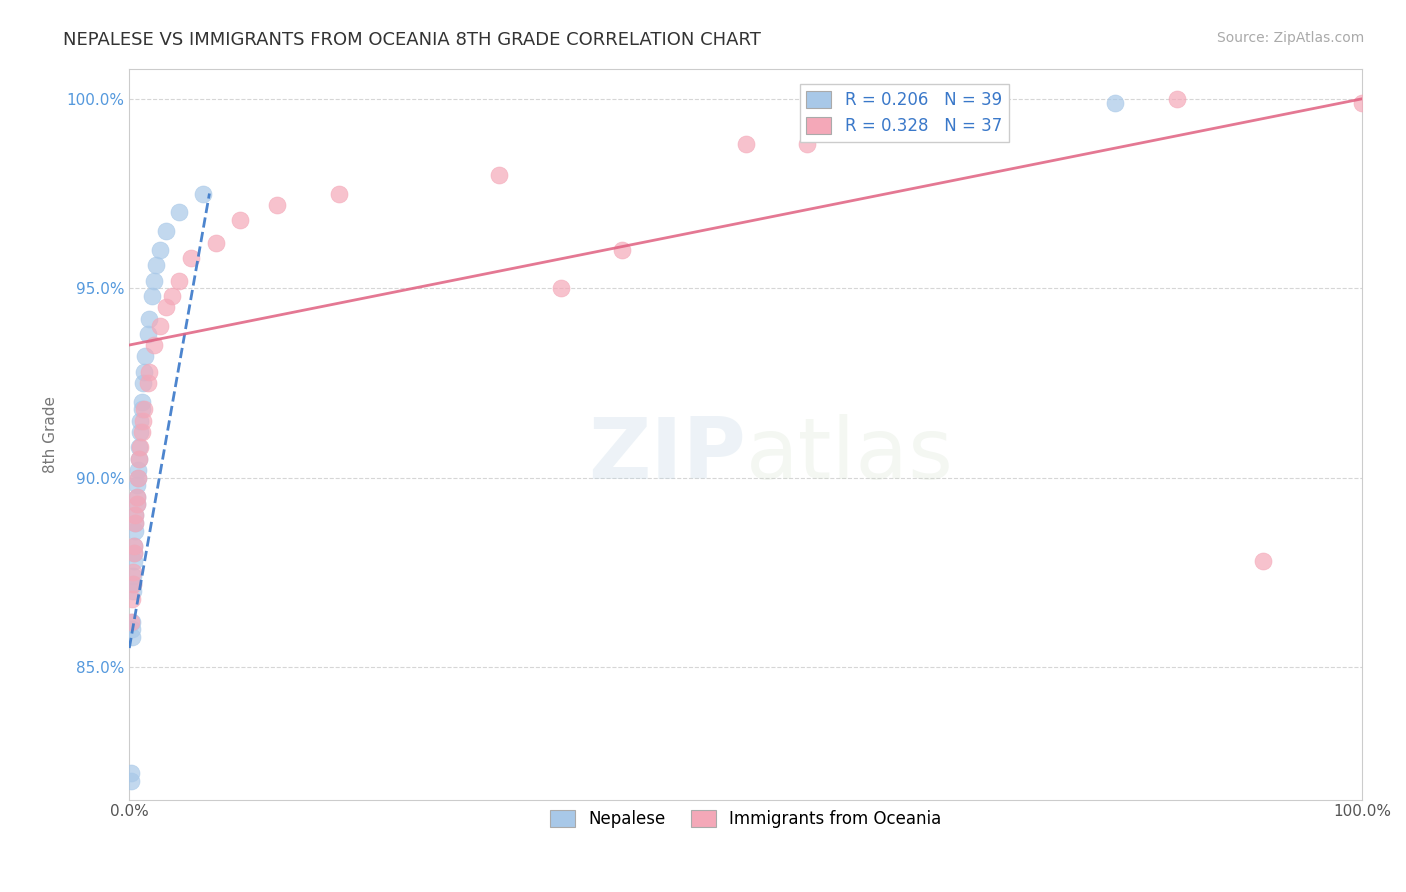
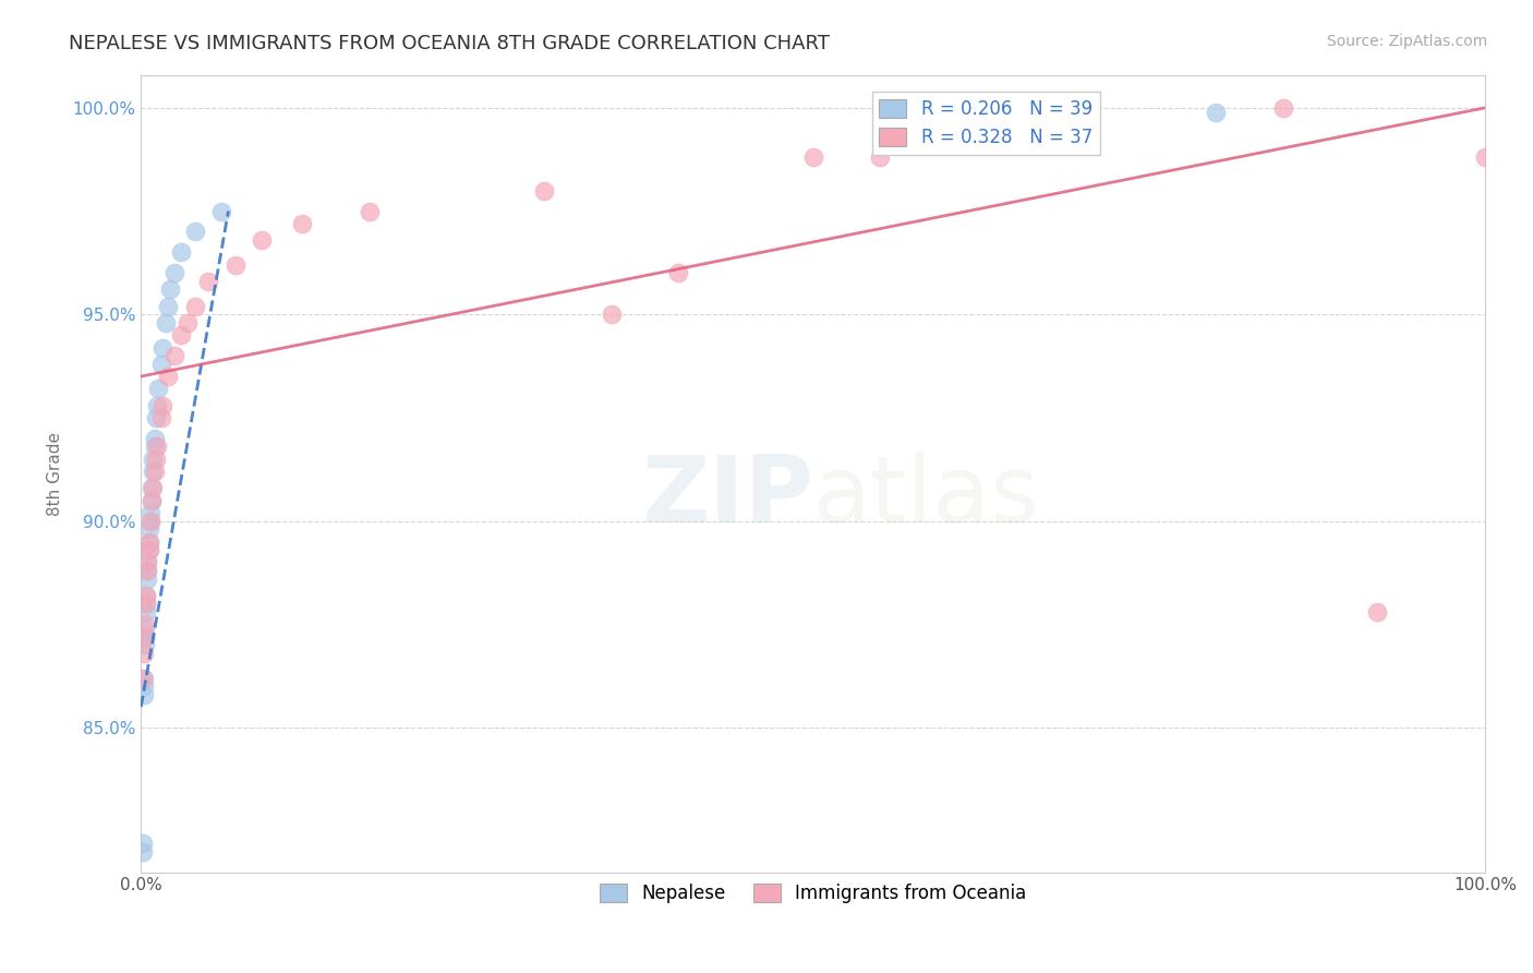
Immigrants from Oceania/100.0%: 99.9% -> 98.8%
